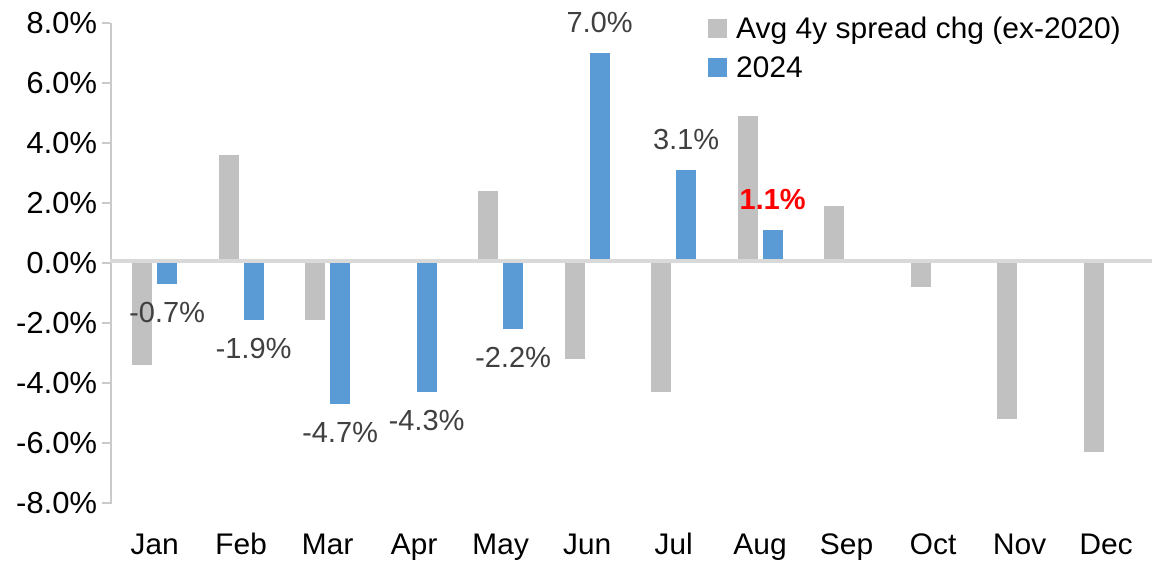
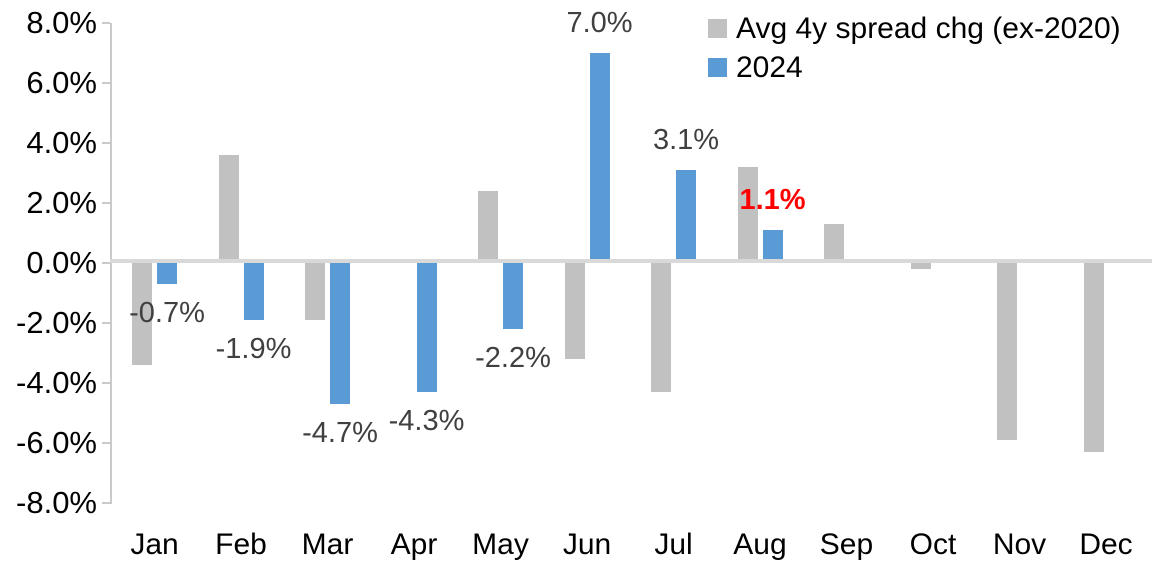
Avg 4y spread chg (ex-2020)/Aug: 4.9% -> 3.2%
Avg 4y spread chg (ex-2020)/Sep: 1.9% -> 1.3%
Avg 4y spread chg (ex-2020)/Oct: -0.8% -> -0.2%
Avg 4y spread chg (ex-2020)/Nov: -5.2% -> -5.9%
